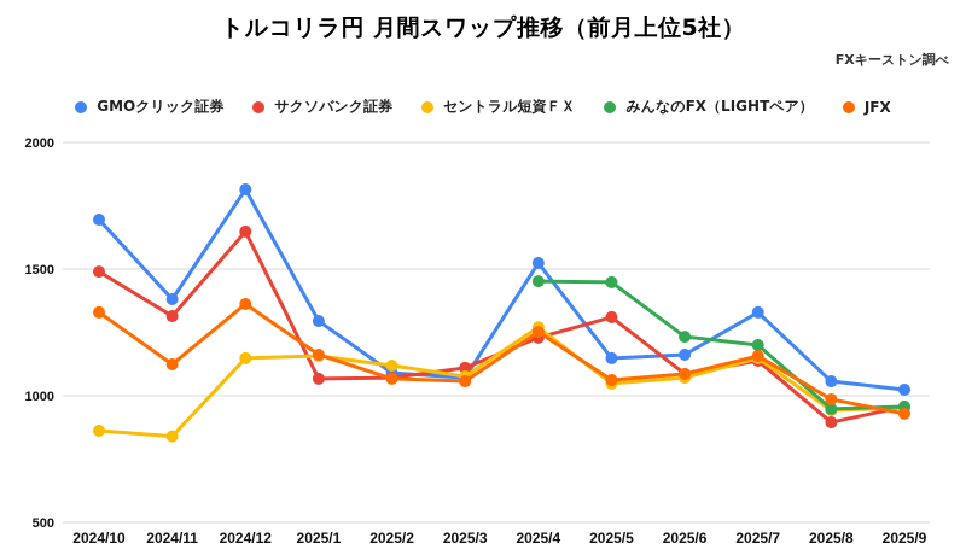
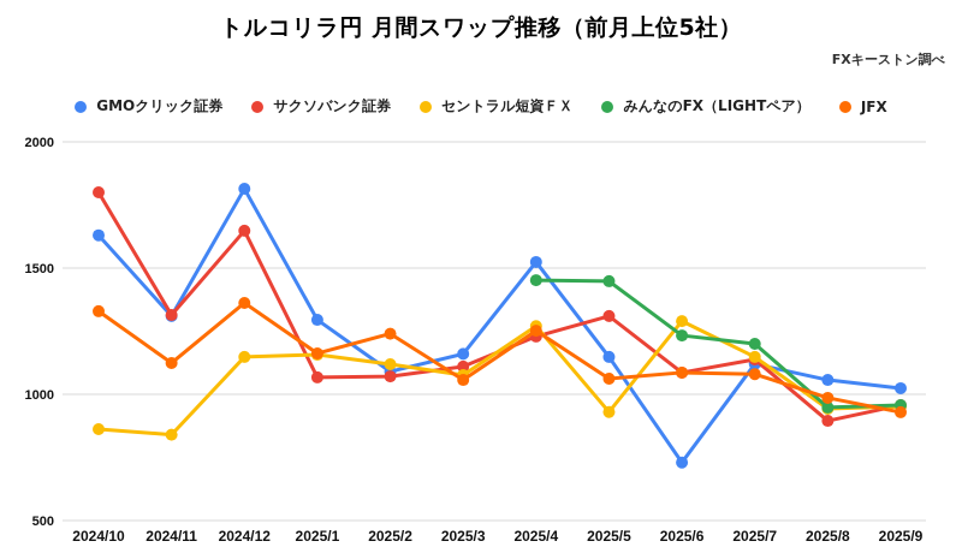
GMOクリック証券/2024/10: 1700 -> 1630
サクソバンク証券/2024/10: 1490 -> 1800
GMOクリック証券/2024/11: 1380 -> 1310
JFX/2025/2: 1070 -> 1240
GMOクリック証券/2025/3: 1070 -> 1160
セントラル短資ＦＸ/2025/5: 1050 -> 930
GMOクリック証券/2025/6: 1160 -> 730
セントラル短資ＦＸ/2025/6: 1070 -> 1290
GMOクリック証券/2025/7: 1330 -> 1120
JFX/2025/7: 1160 -> 1080
